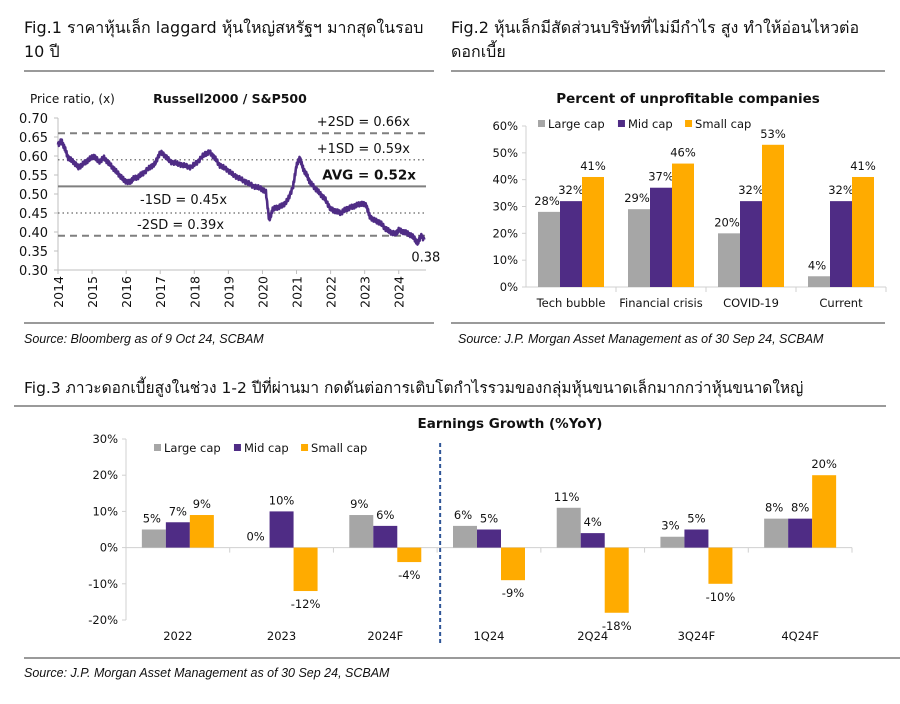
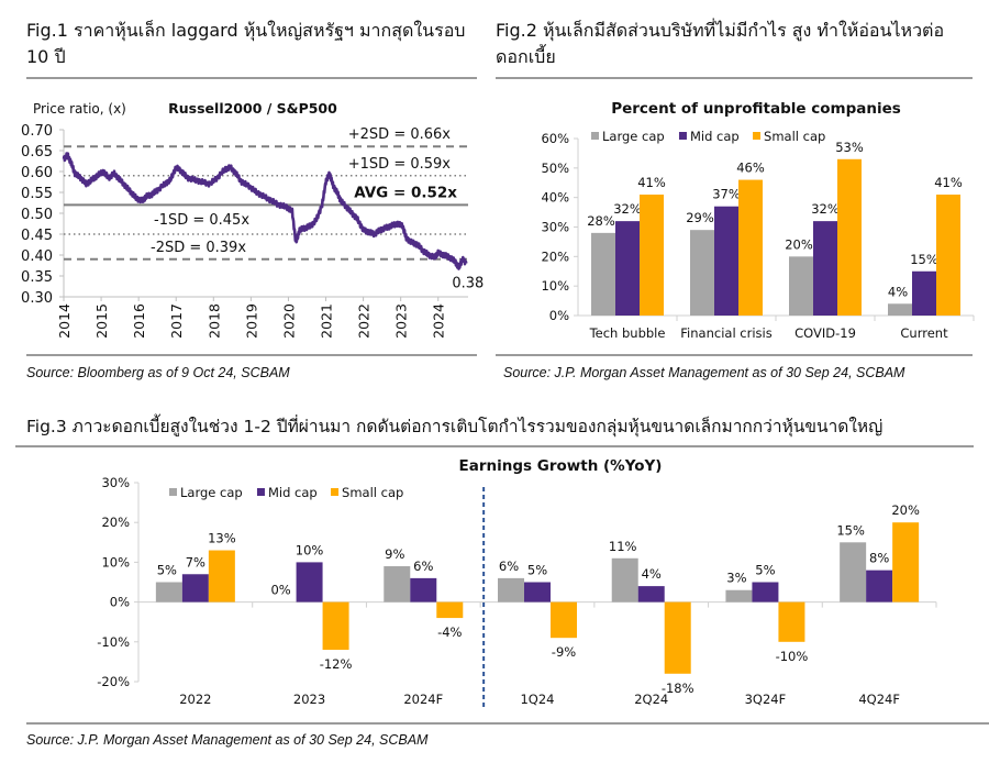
Percent of unprofitable companies/Mid cap/Current: 32% -> 15%
Earnings Growth (%YoY)/Small cap/2022: 9% -> 13%
Earnings Growth (%YoY)/Large cap/4Q24F: 8% -> 15%
